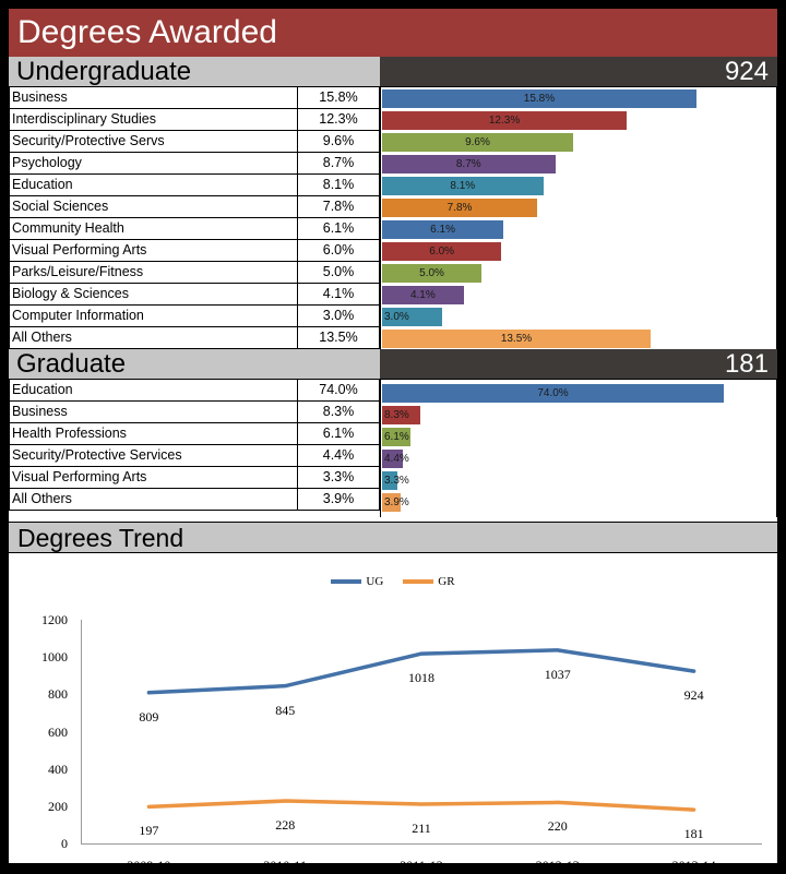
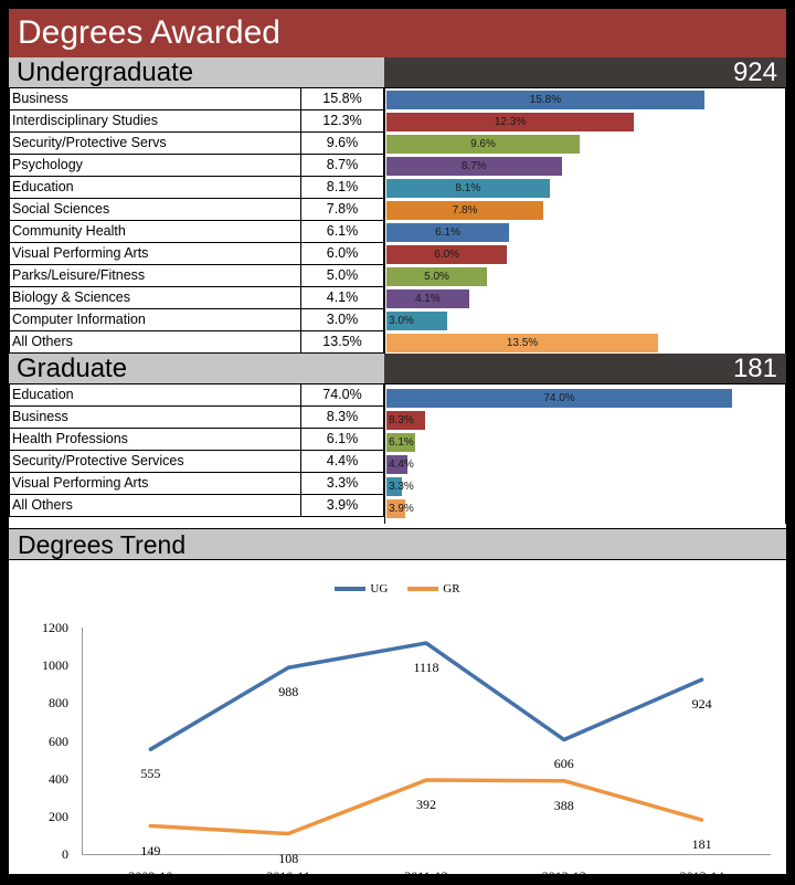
UG/2009-10: 809 -> 555
GR/2009-10: 197 -> 149
UG/2010-11: 845 -> 988
GR/2010-11: 228 -> 108
UG/2011-12: 1018 -> 1118
GR/2011-12: 211 -> 392
UG/2012-13: 1037 -> 606
GR/2012-13: 220 -> 388
